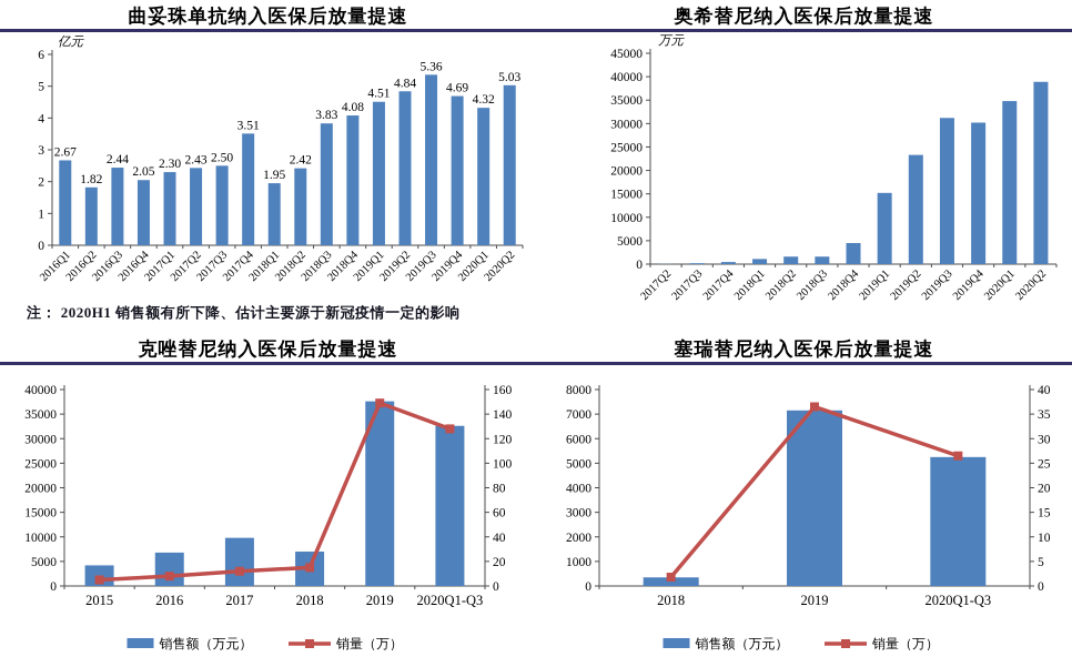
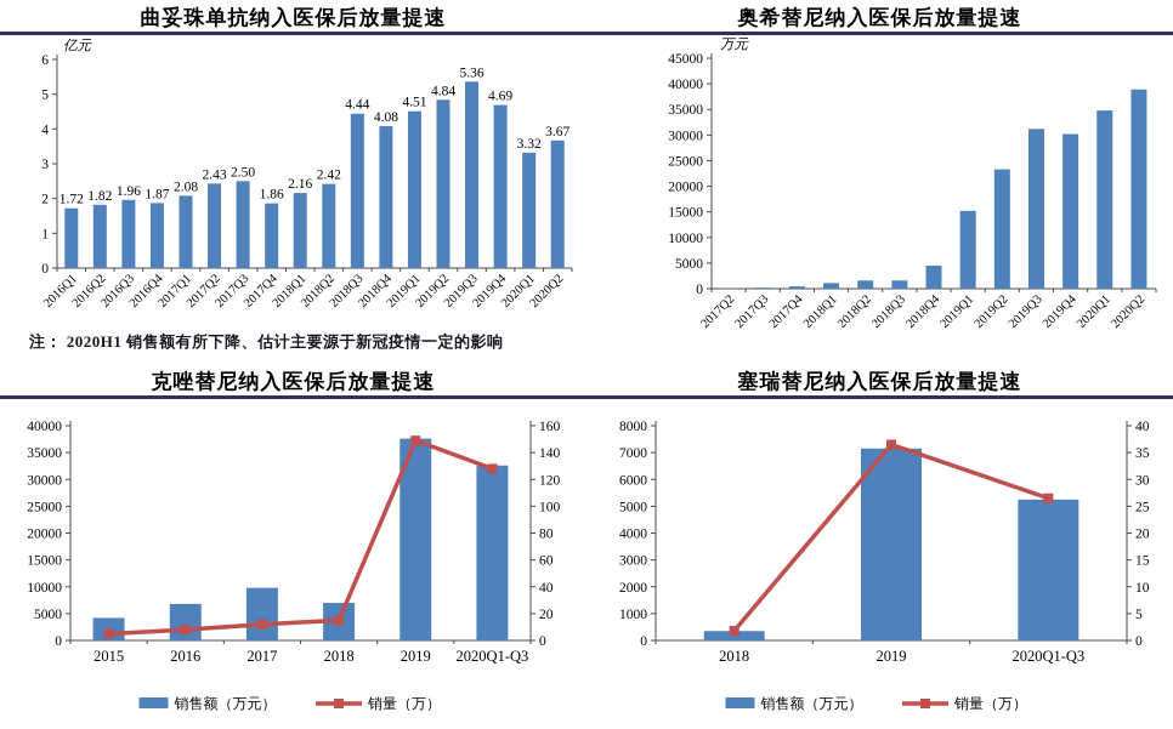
曲妥珠单抗纳入医保后放量提速/2016Q1: 2.67 -> 1.72
曲妥珠单抗纳入医保后放量提速/2016Q3: 2.44 -> 1.96
曲妥珠单抗纳入医保后放量提速/2016Q4: 2.05 -> 1.87
曲妥珠单抗纳入医保后放量提速/2017Q1: 2.30 -> 2.08
曲妥珠单抗纳入医保后放量提速/2017Q4: 3.51 -> 1.86
曲妥珠单抗纳入医保后放量提速/2018Q1: 1.95 -> 2.16
曲妥珠单抗纳入医保后放量提速/2018Q3: 3.83 -> 4.44
曲妥珠单抗纳入医保后放量提速/2020Q1: 4.32 -> 3.32
曲妥珠单抗纳入医保后放量提速/2020Q2: 5.03 -> 3.67
